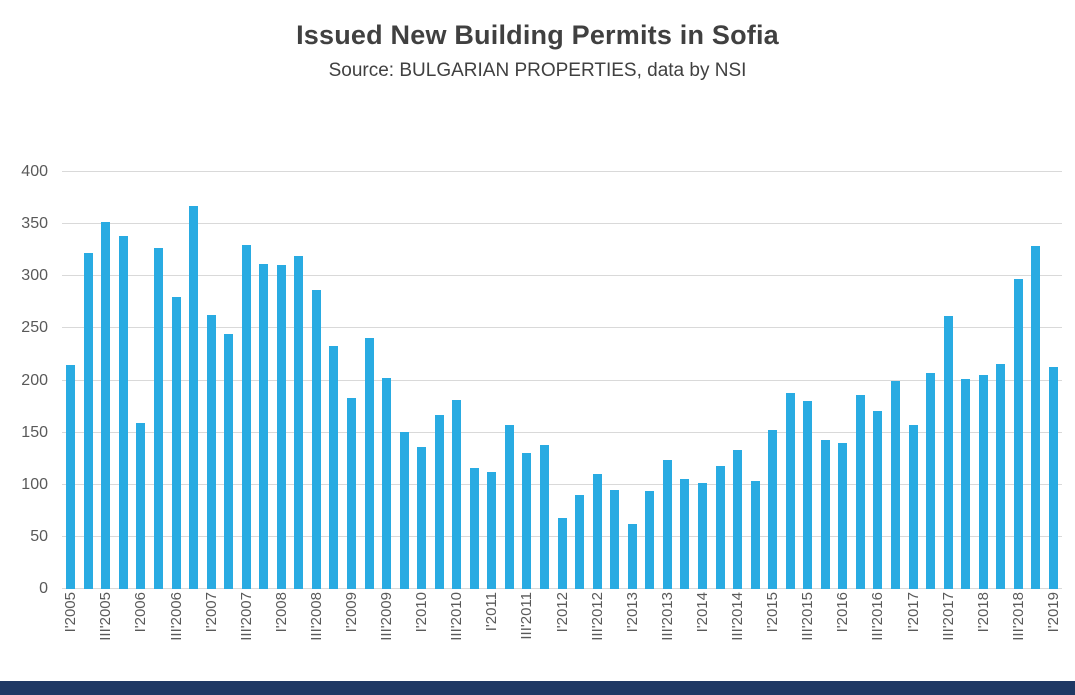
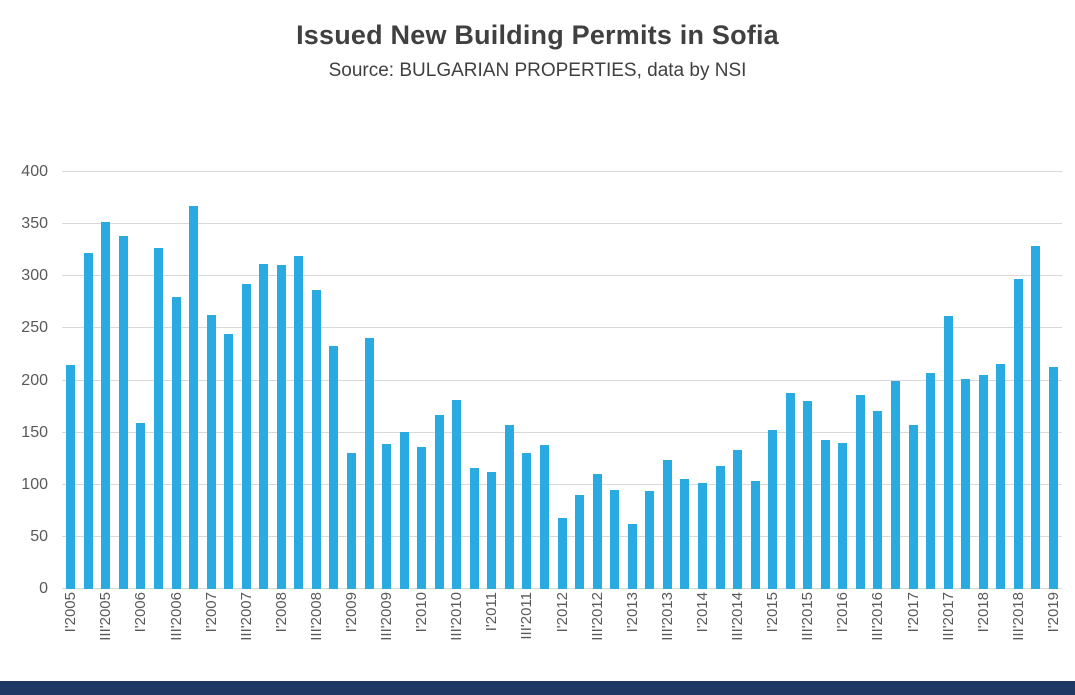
III'2007: 330 -> 293
I'2009: 183 -> 130
III'2009: 202 -> 139
